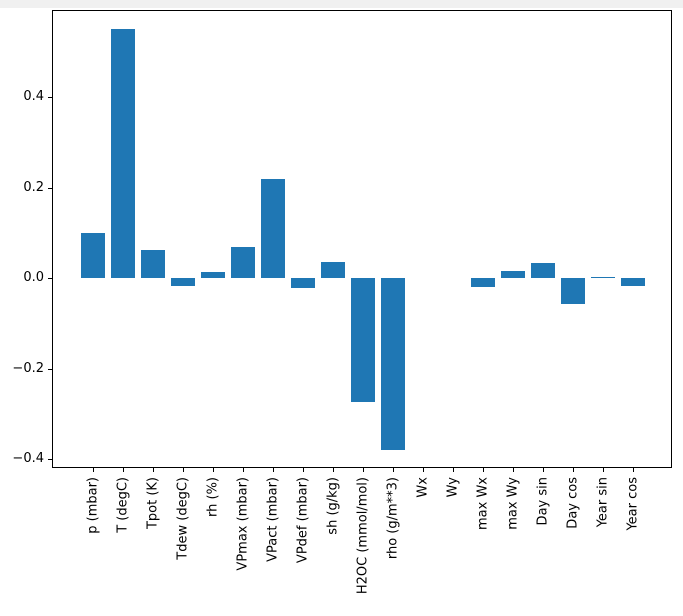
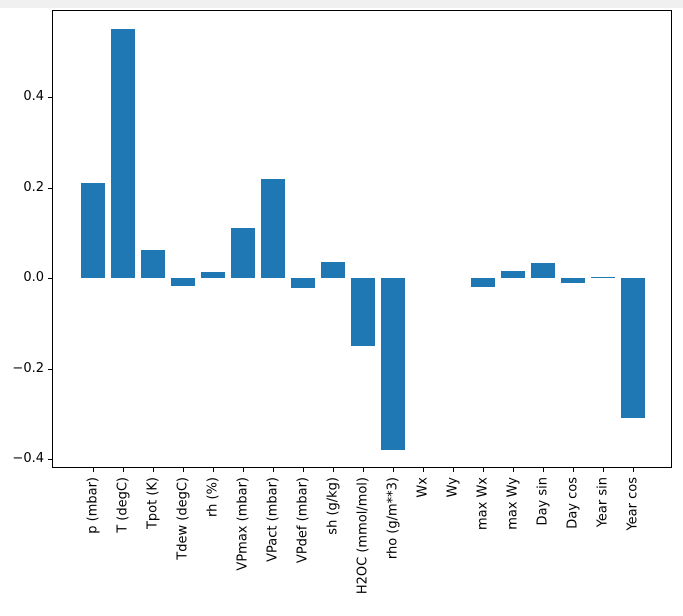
p (mbar): 0.10 -> 0.21
VPmax (mbar): 0.07 -> 0.11
H2OC (mmol/mol): -0.27 -> -0.15
Day cos: -0.06 -> -0.01
Year cos: -0.02 -> -0.31
